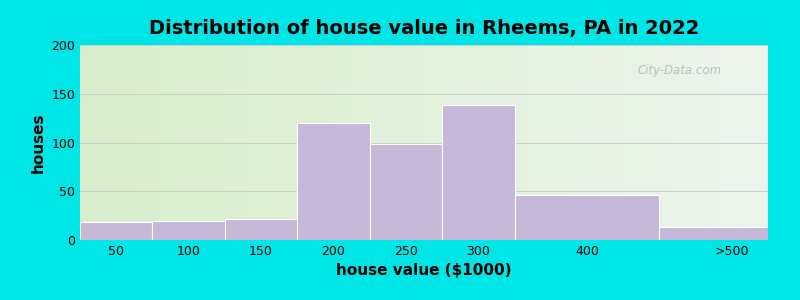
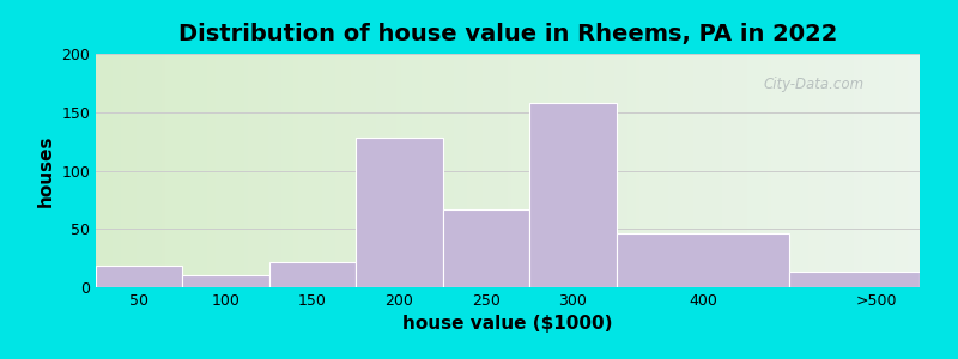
100: 20 -> 10
200: 120 -> 128
250: 98 -> 67
300: 138 -> 158
